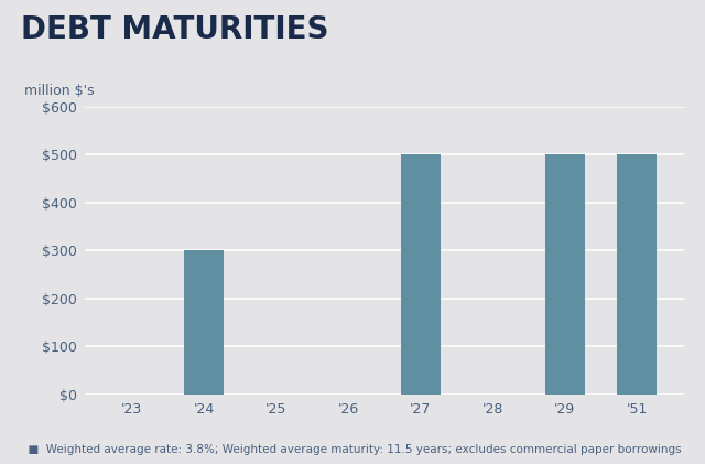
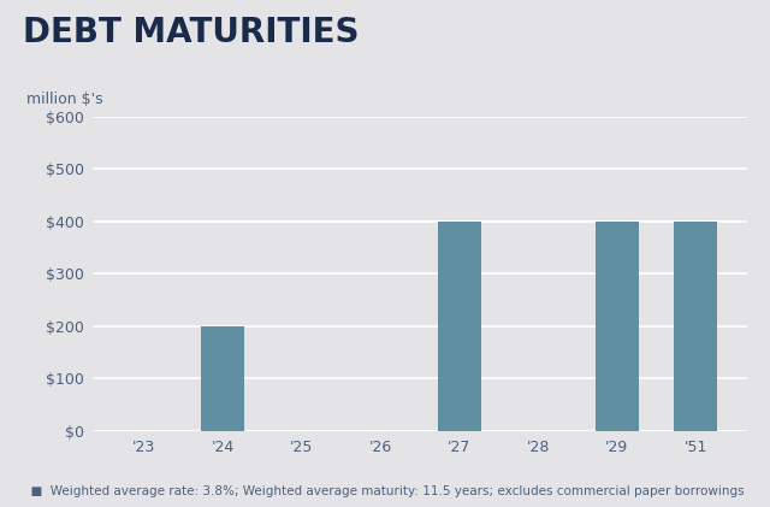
'24: $300 -> $200
'27: $500 -> $400
'29: $500 -> $400
'51: $500 -> $400
